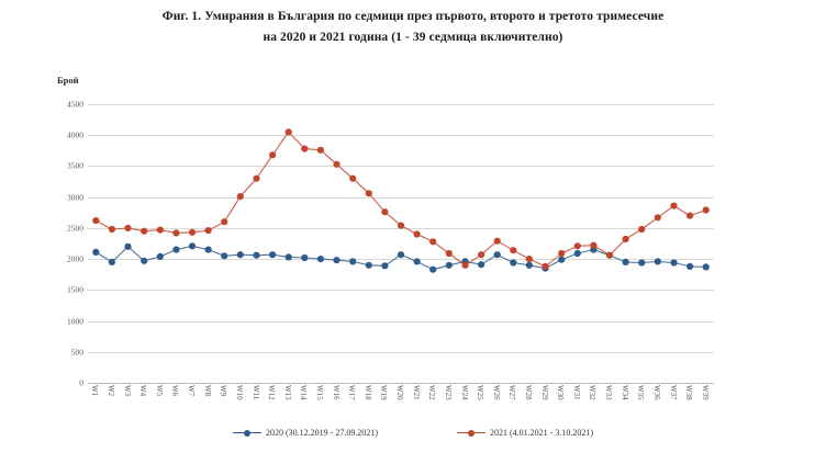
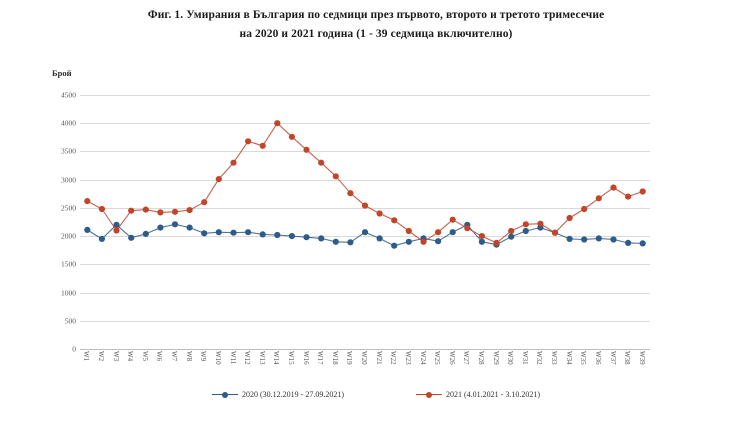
2021 (4.01.2021 - 3.10.2021)/W3: 2500 -> 2100
2021 (4.01.2021 - 3.10.2021)/W13: 4000 -> 3600
2021 (4.01.2021 - 3.10.2021)/W14: 3800 -> 4000
2020 (30.12.2019 - 27.09.2021)/W27: 1900 -> 2200
